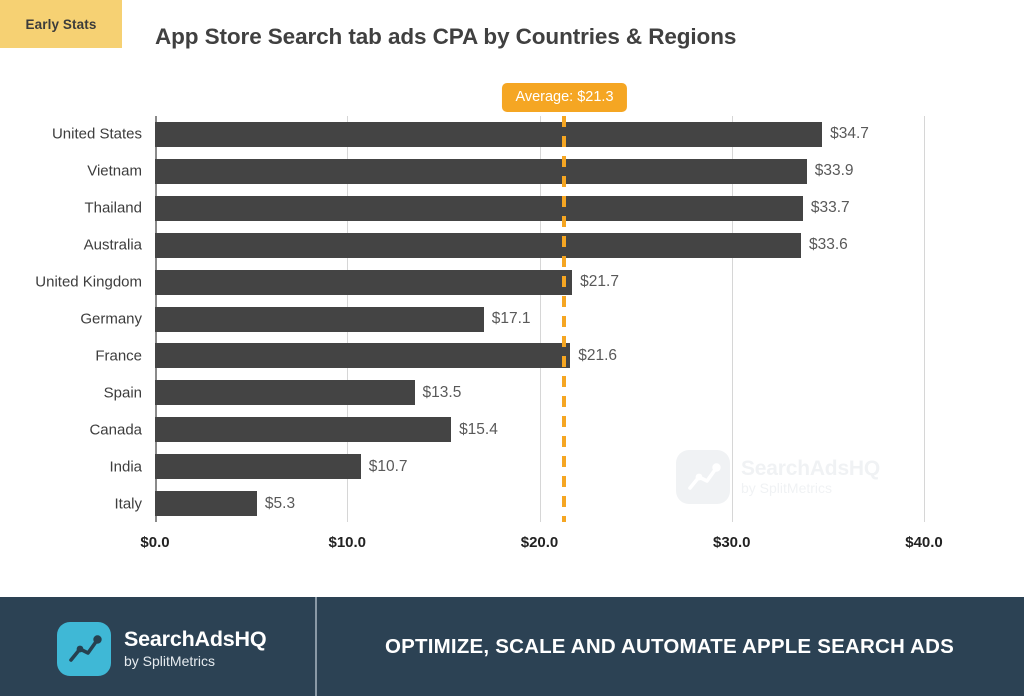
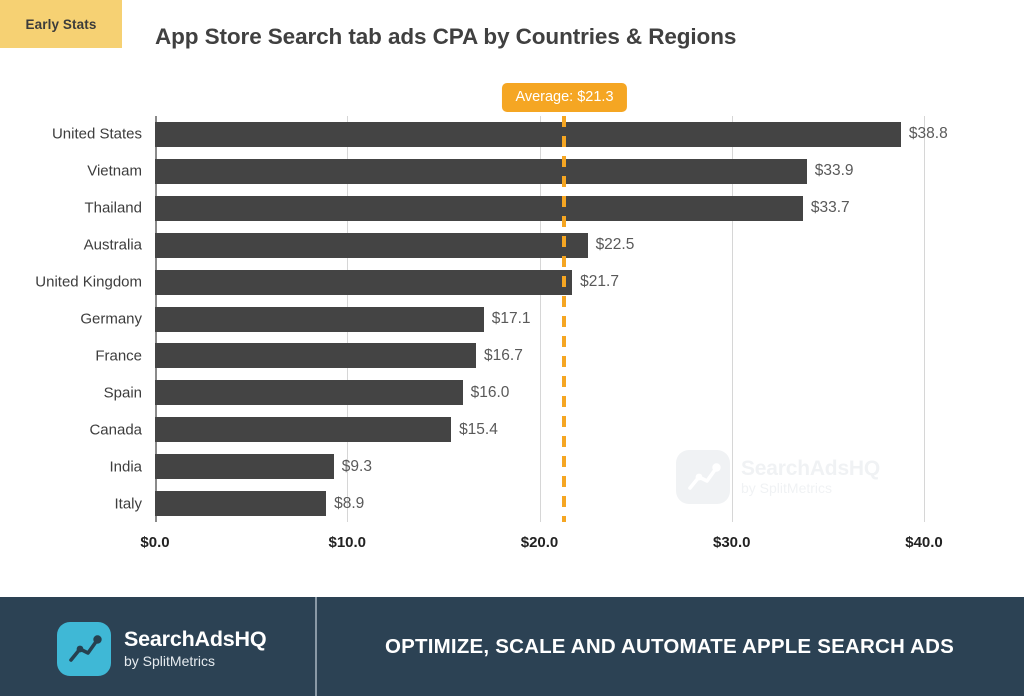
United States: $34.7 -> $38.8
Australia: $33.6 -> $22.5
France: $21.6 -> $16.7
Spain: $13.5 -> $16.0
India: $10.7 -> $9.3
Italy: $5.3 -> $8.9
